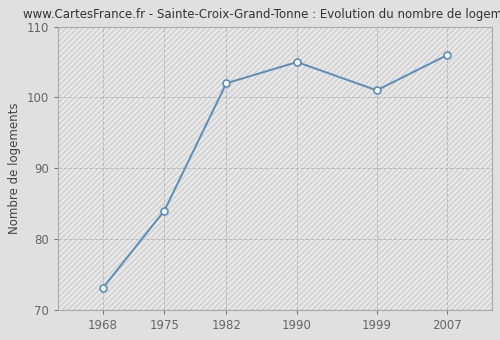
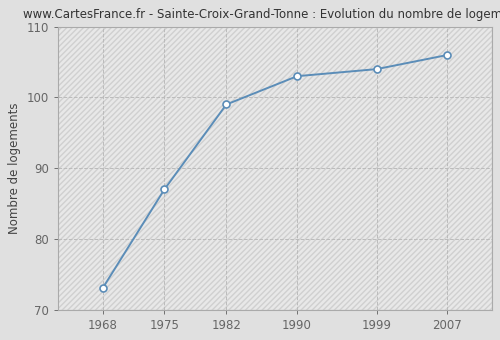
1975: 84 -> 87
1982: 102 -> 99
1990: 105 -> 103
1999: 101 -> 104
